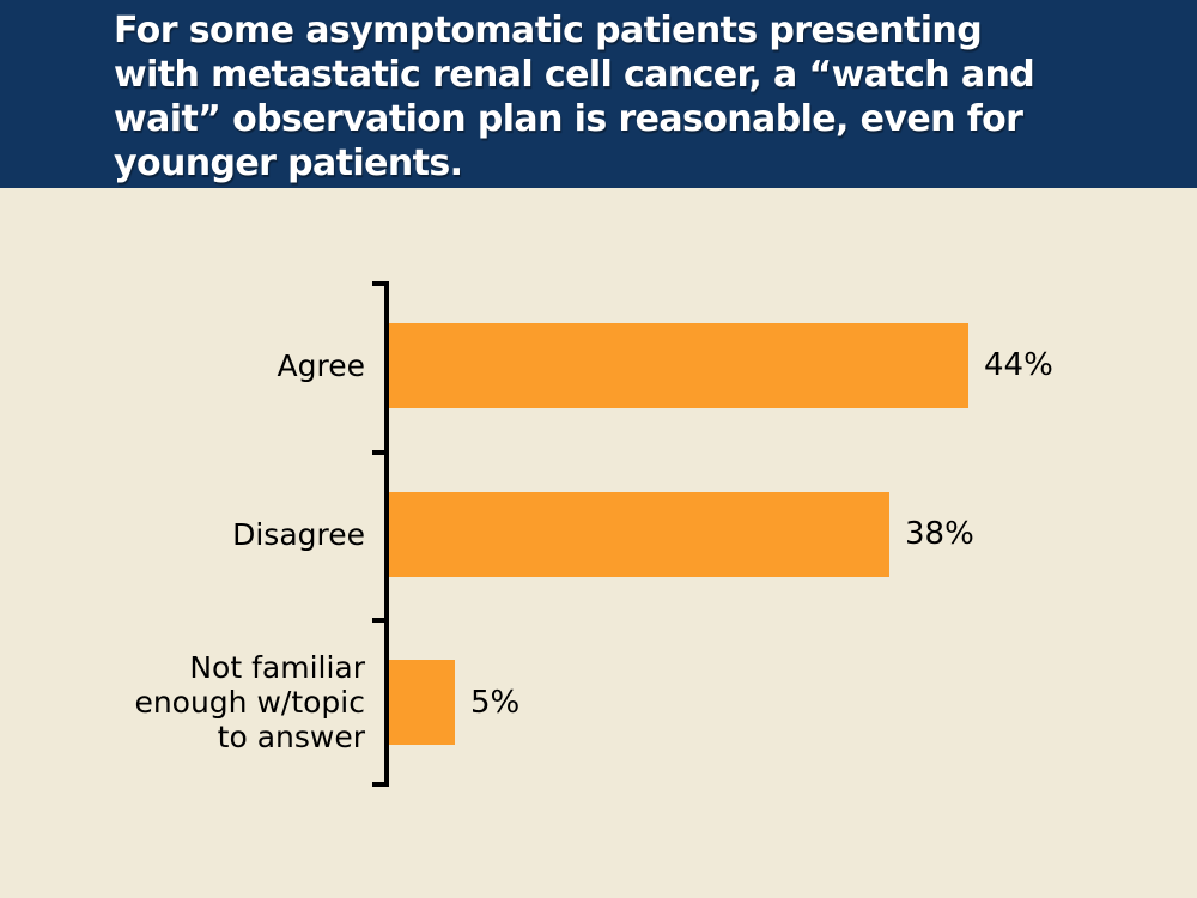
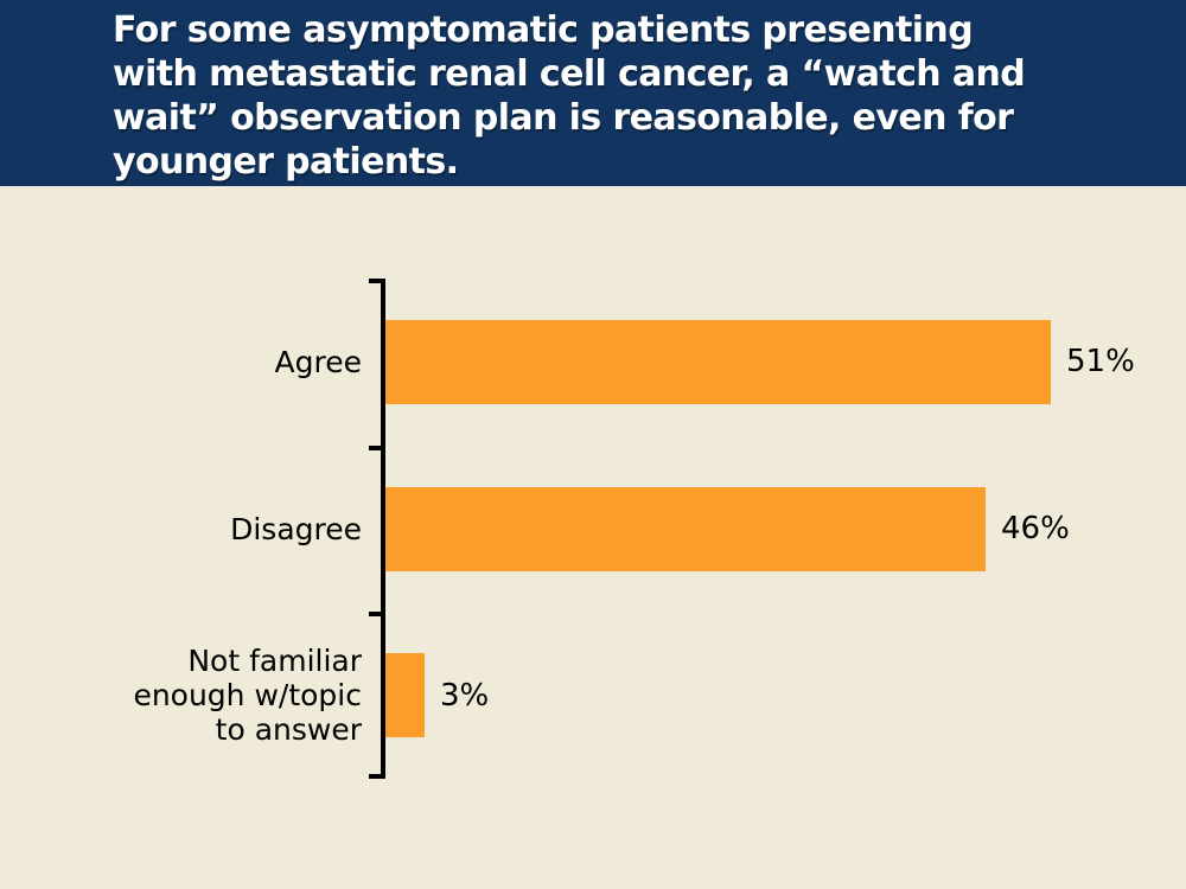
Agree: 44% -> 51%
Disagree: 38% -> 46%
Not familiar enough w/topic to answer: 5% -> 3%
